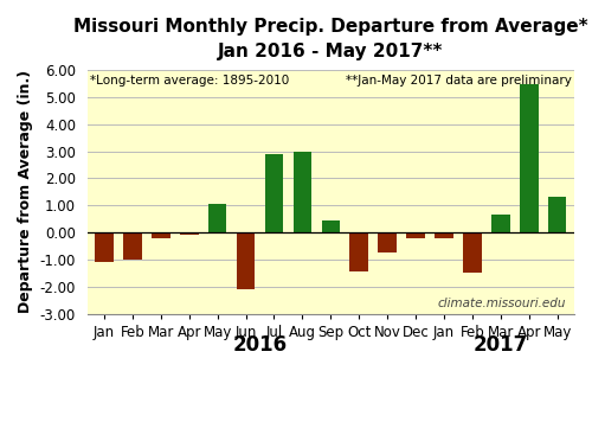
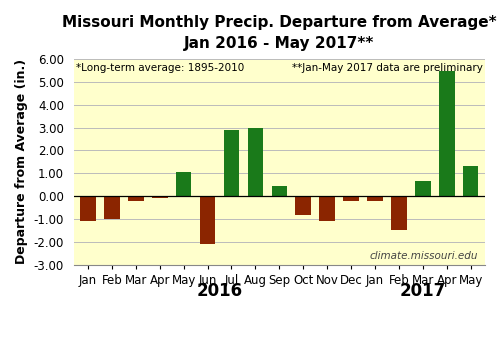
Oct: -1.45 -> -0.85
Nov: -0.75 -> -1.10
